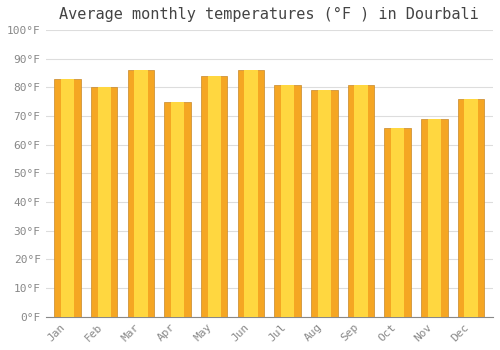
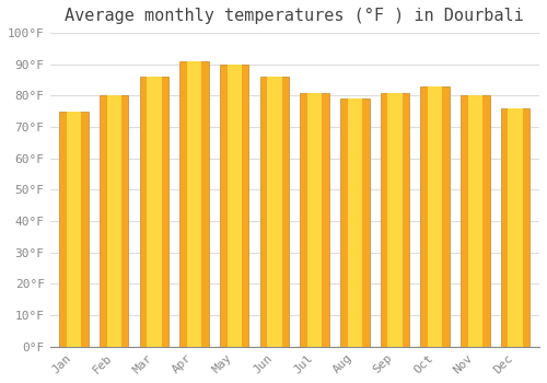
Jan: 83°F -> 75°F
Apr: 75°F -> 91°F
May: 84°F -> 90°F
Oct: 66°F -> 83°F
Nov: 69°F -> 80°F
